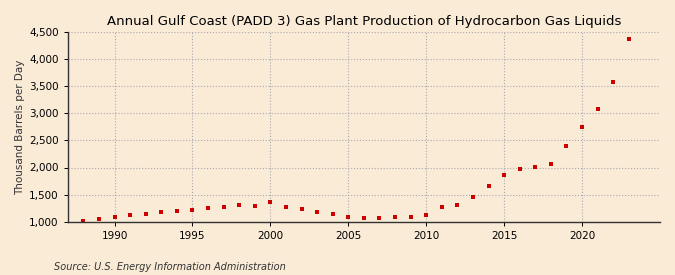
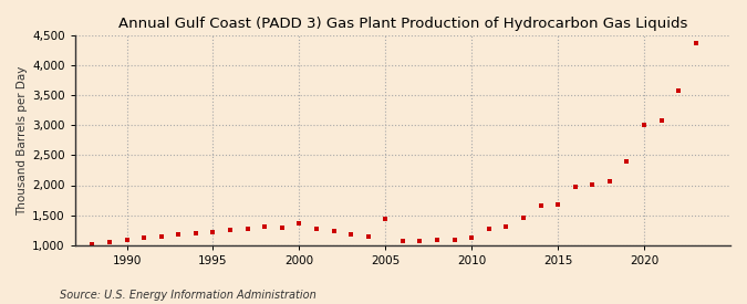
2005: 1,100 -> 1,440
2015: 1,870 -> 1,680
2020: 2,760 -> 3,000
